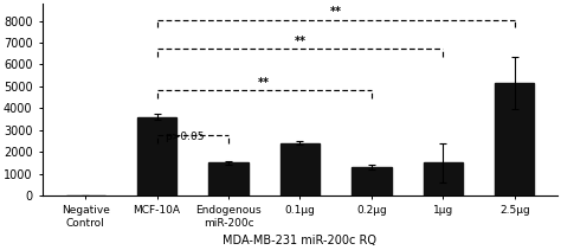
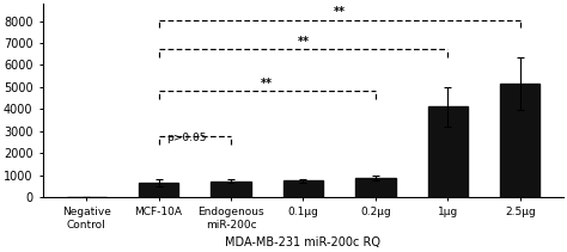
MCF-10A: 3600 -> 600
Endogenous miR-200c: 1500 -> 700
0.1μg: 2400 -> 800
0.2μg: 1300 -> 800
1μg: 1500 -> 4100
